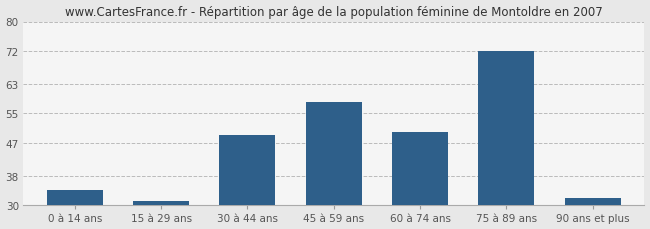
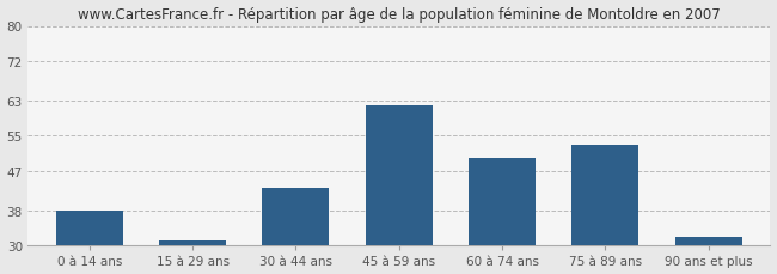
0 à 14 ans: 34 -> 38
30 à 44 ans: 49 -> 43
45 à 59 ans: 58 -> 62
75 à 89 ans: 72 -> 53
